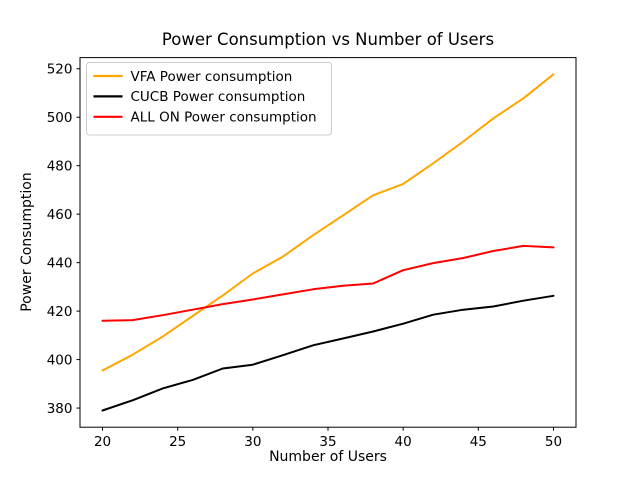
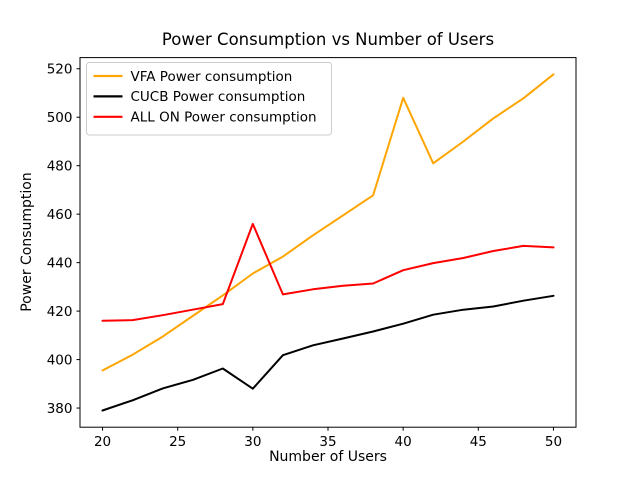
CUCB Power consumption/30: 398 -> 388
ALL ON Power consumption/30: 425 -> 456
VFA Power consumption/40: 472 -> 508
